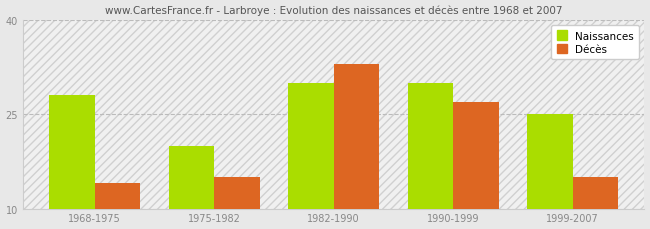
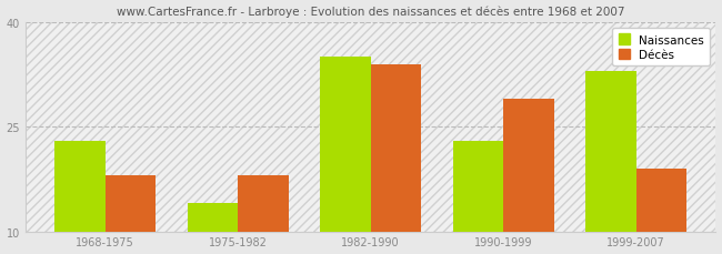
Naissances/1968-1975: 28 -> 23
Décès/1968-1975: 14 -> 18
Naissances/1975-1982: 20 -> 14
Décès/1975-1982: 15 -> 18
Naissances/1982-1990: 30 -> 35
Décès/1982-1990: 33 -> 34
Naissances/1990-1999: 30 -> 23
Décès/1990-1999: 27 -> 29
Naissances/1999-2007: 25 -> 33
Décès/1999-2007: 15 -> 19
